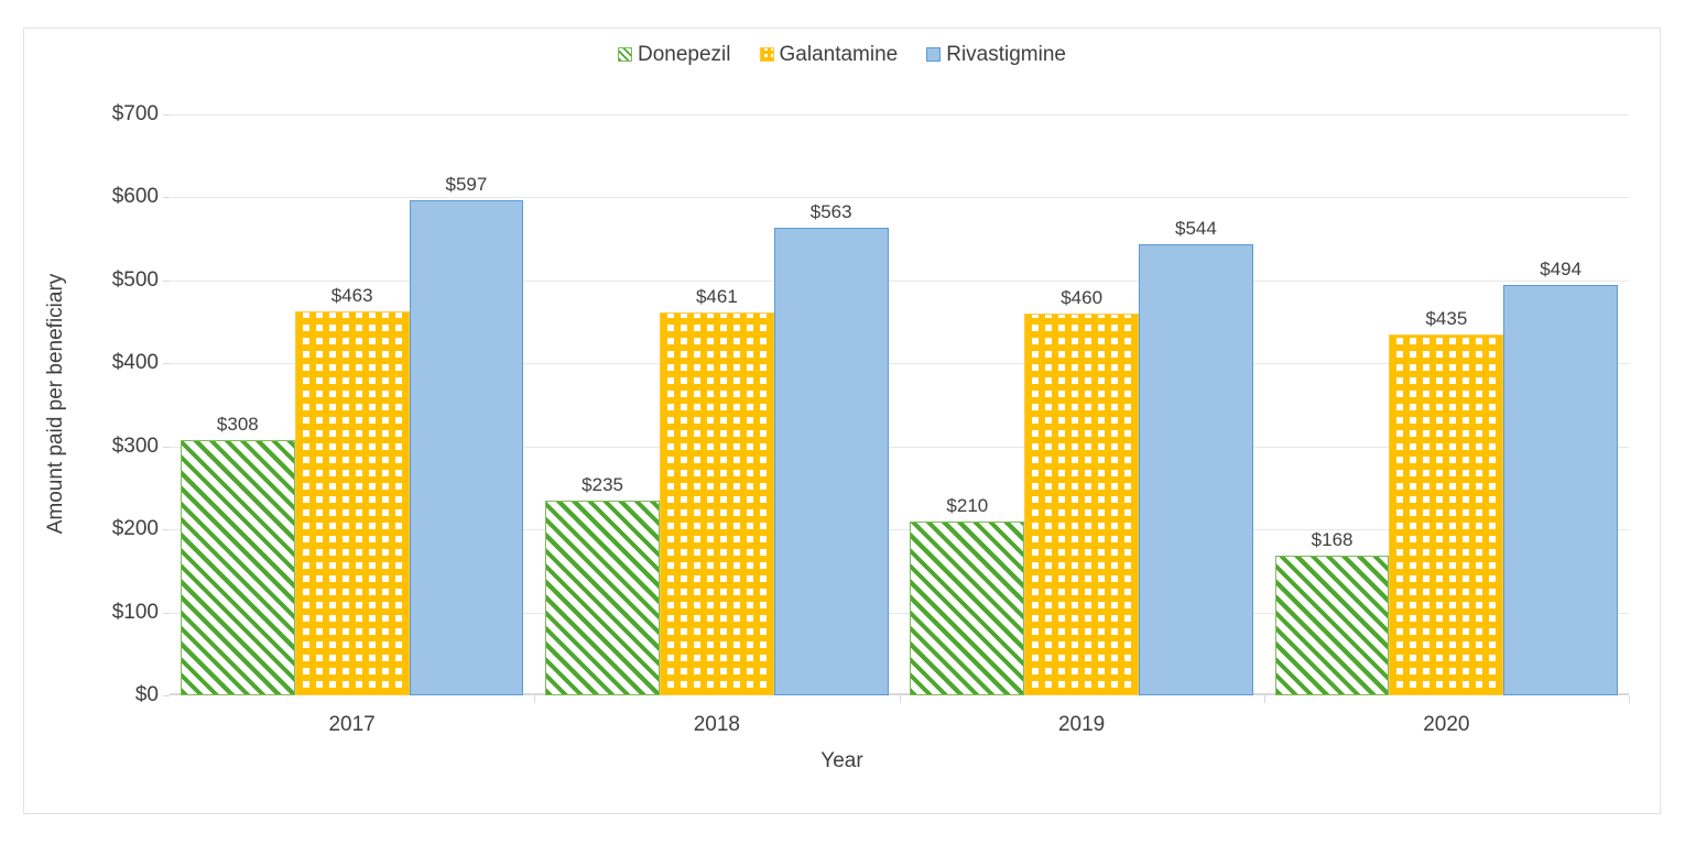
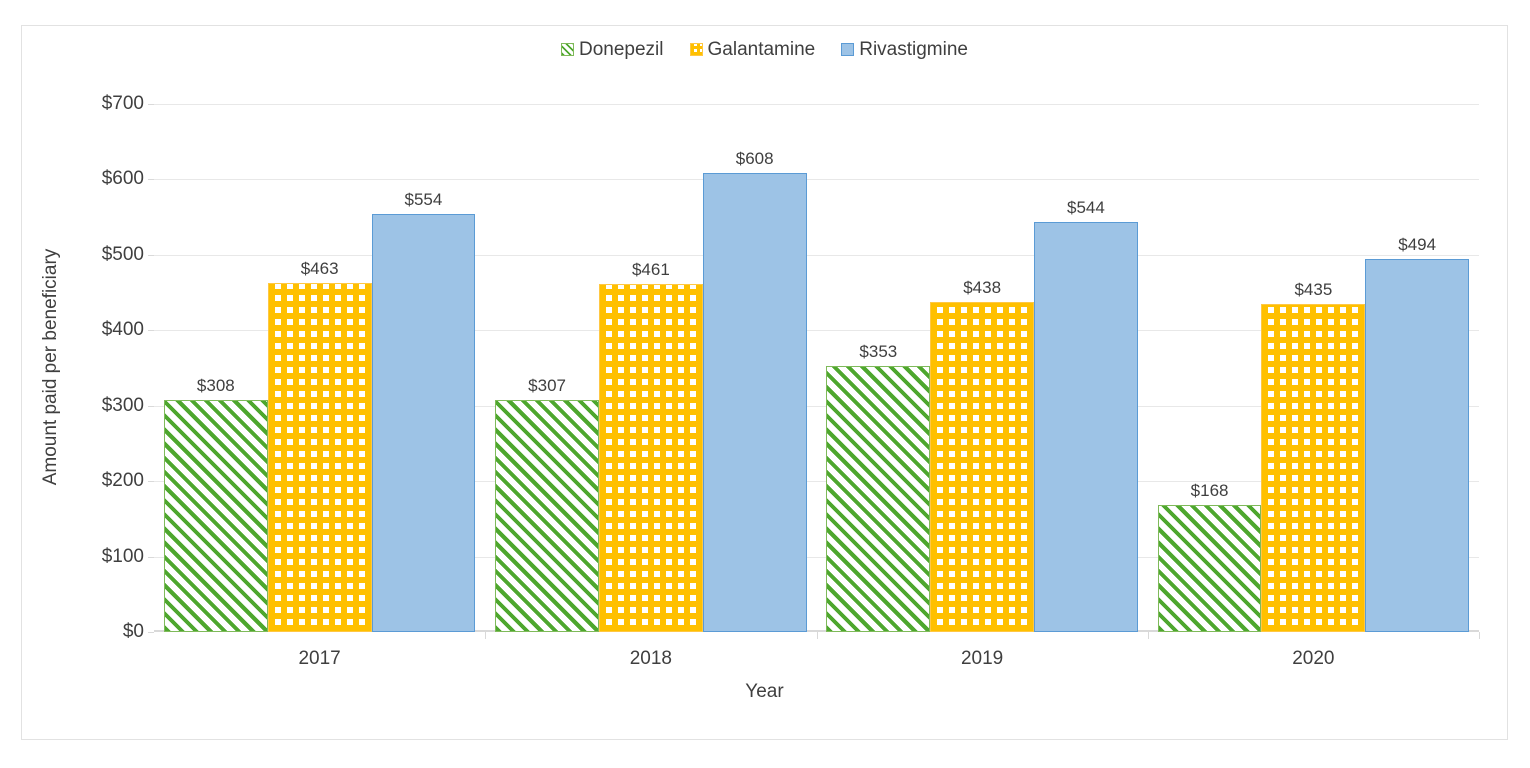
Rivastigmine/2017: $597 -> $554
Donepezil/2018: $235 -> $307
Rivastigmine/2018: $563 -> $608
Donepezil/2019: $210 -> $353
Galantamine/2019: $460 -> $438
